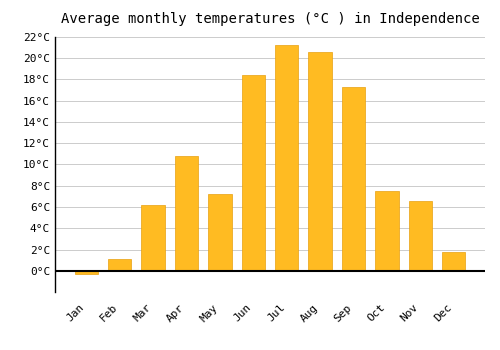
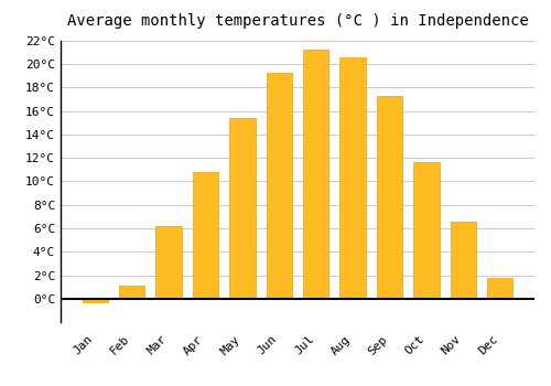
May: 7.2°C -> 15.4°C
Jun: 18.4°C -> 19.3°C
Oct: 7.5°C -> 11.6°C
